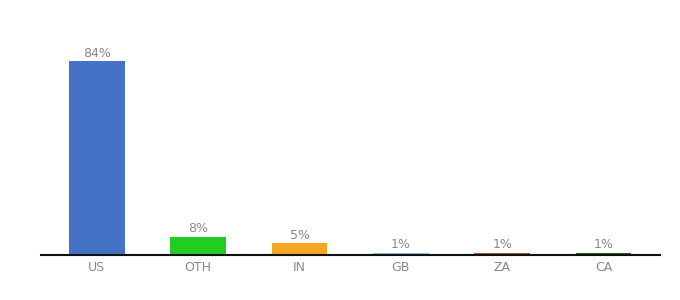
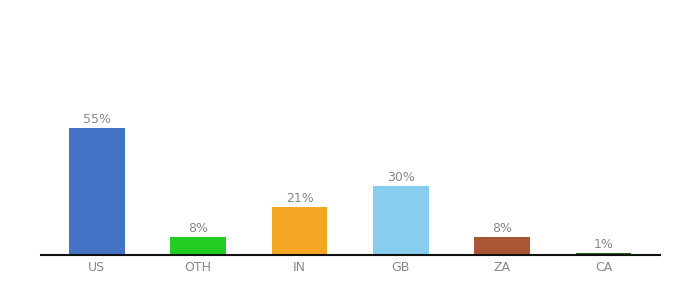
US: 84% -> 55%
IN: 5% -> 21%
GB: 1% -> 30%
ZA: 1% -> 8%
